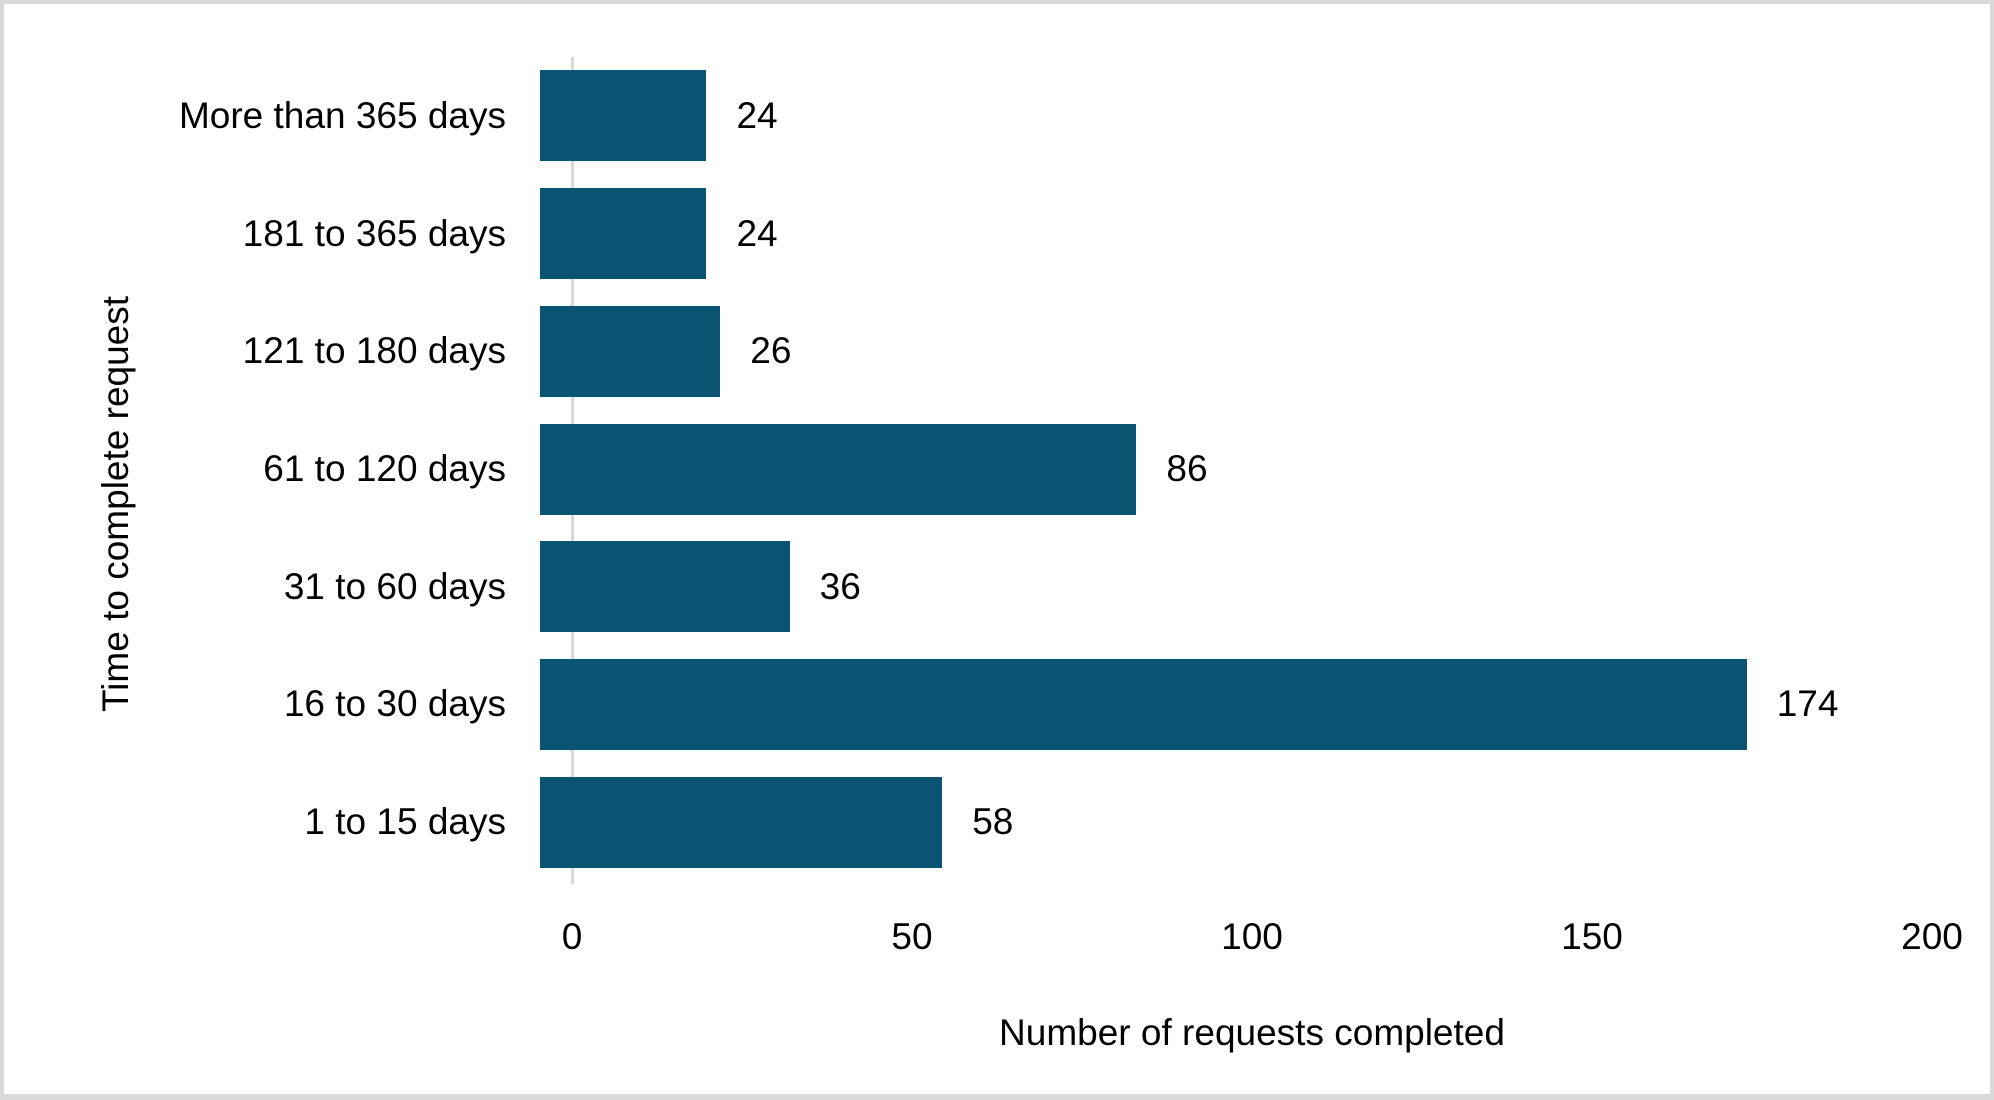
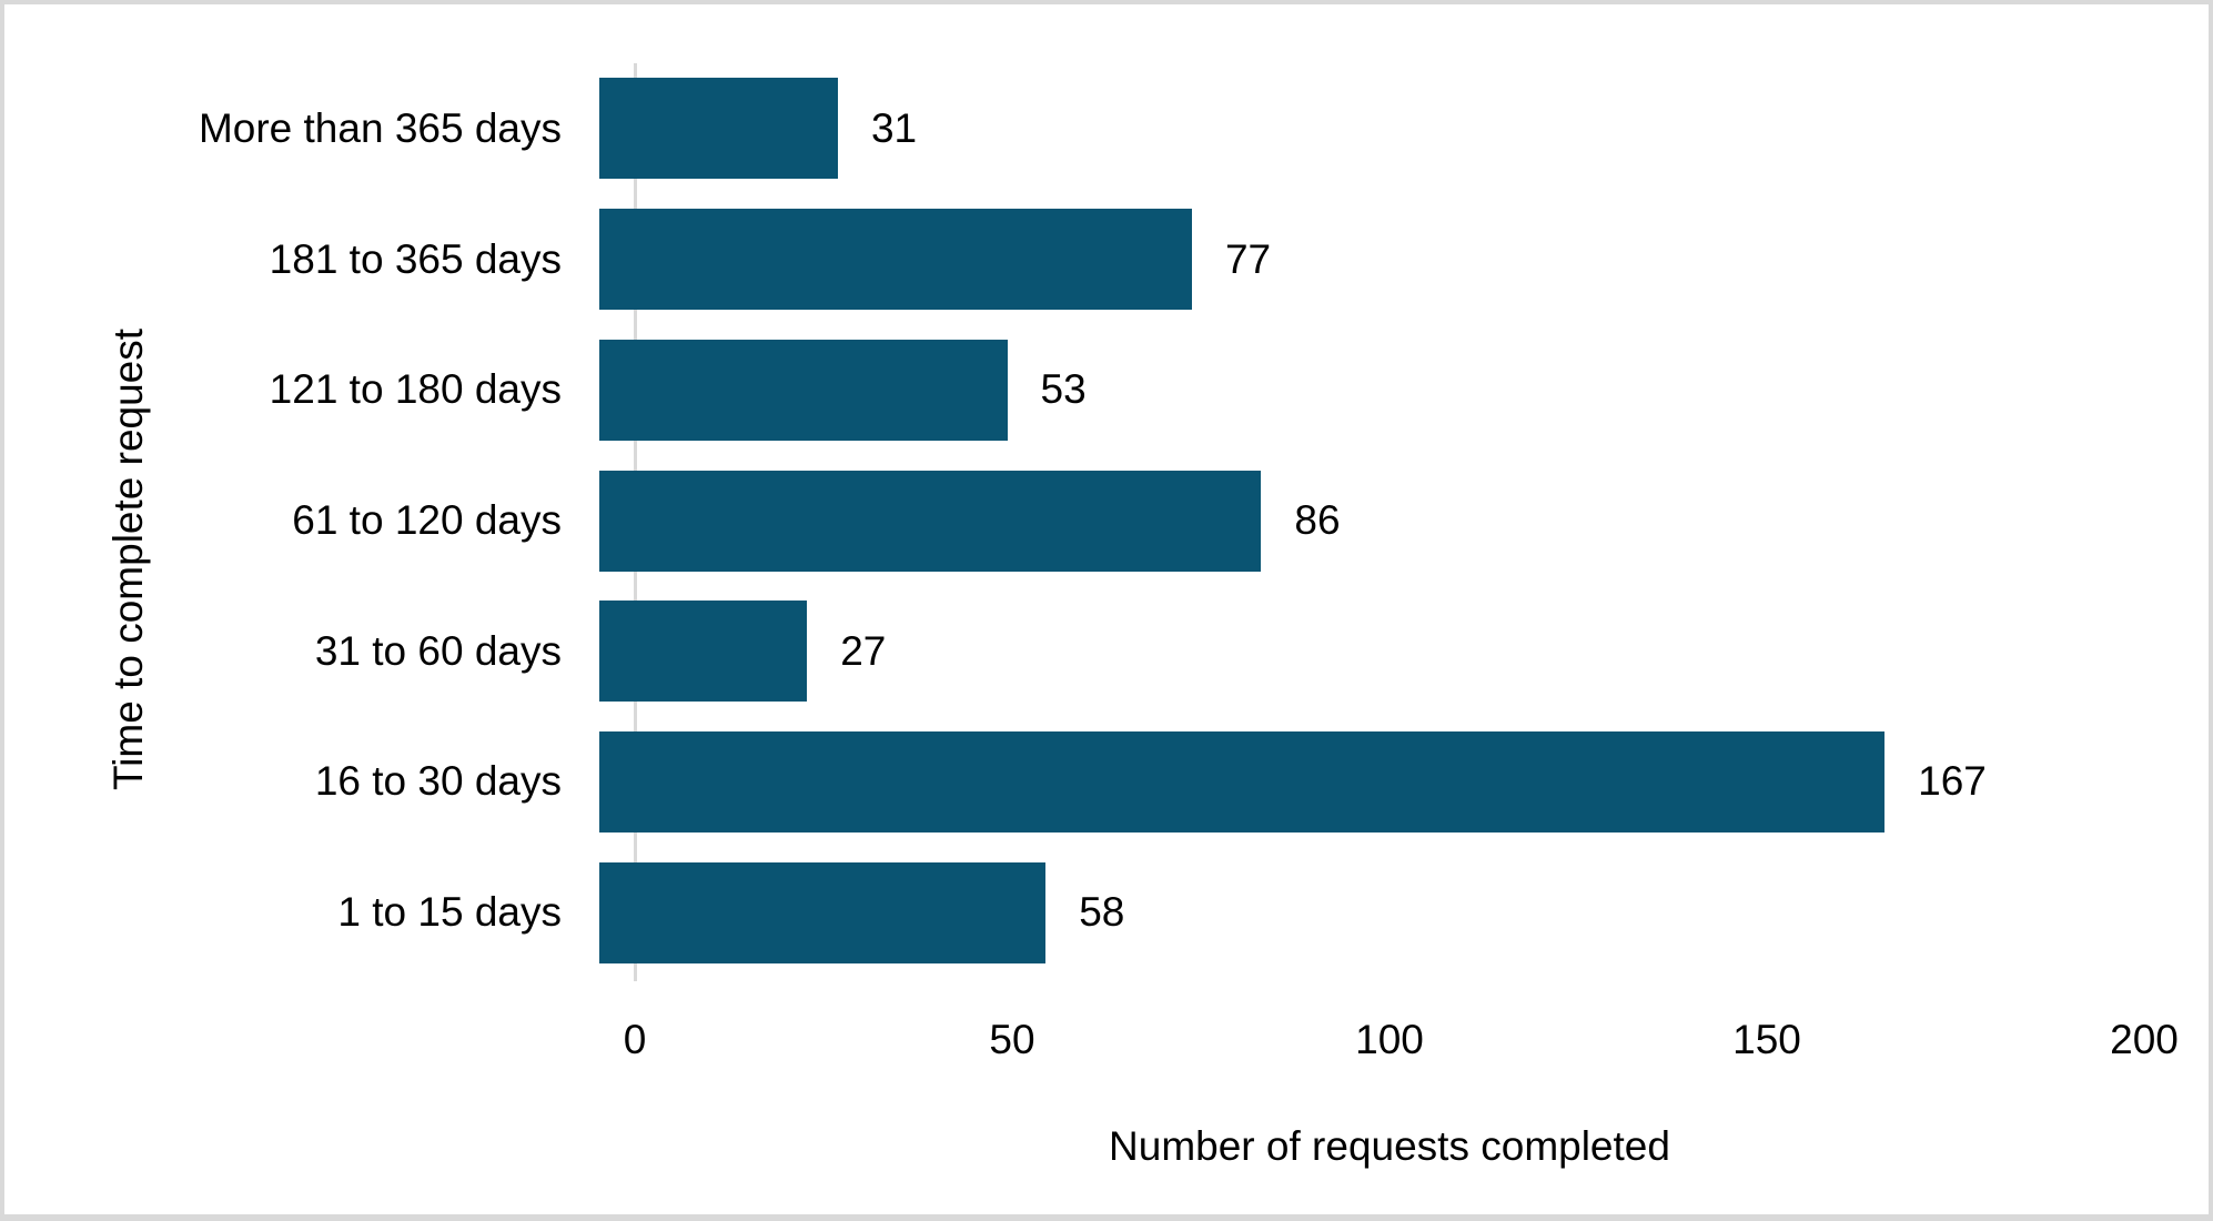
More than 365 days: 24 -> 31
181 to 365 days: 24 -> 77
121 to 180 days: 26 -> 53
31 to 60 days: 36 -> 27
16 to 30 days: 174 -> 167
